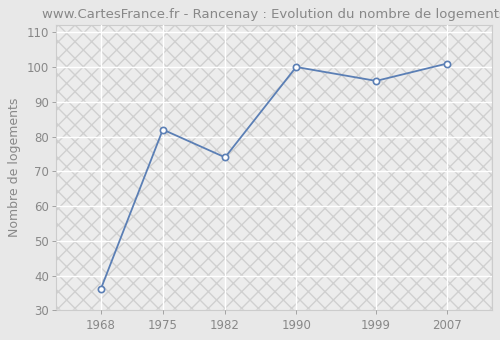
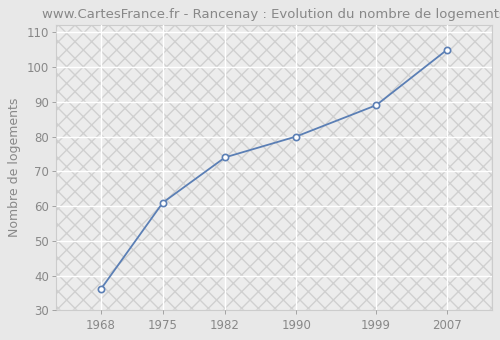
1975: 82 -> 61
1990: 100 -> 80
1999: 96 -> 89
2007: 101 -> 105
